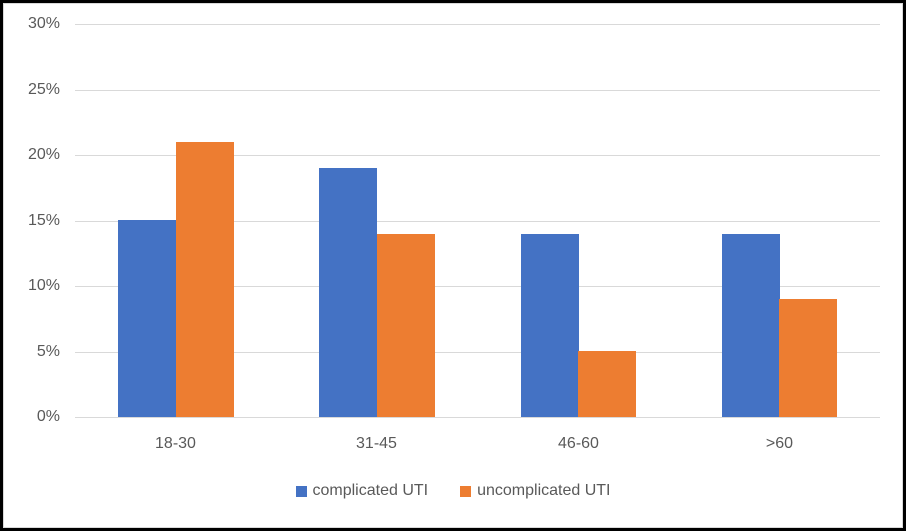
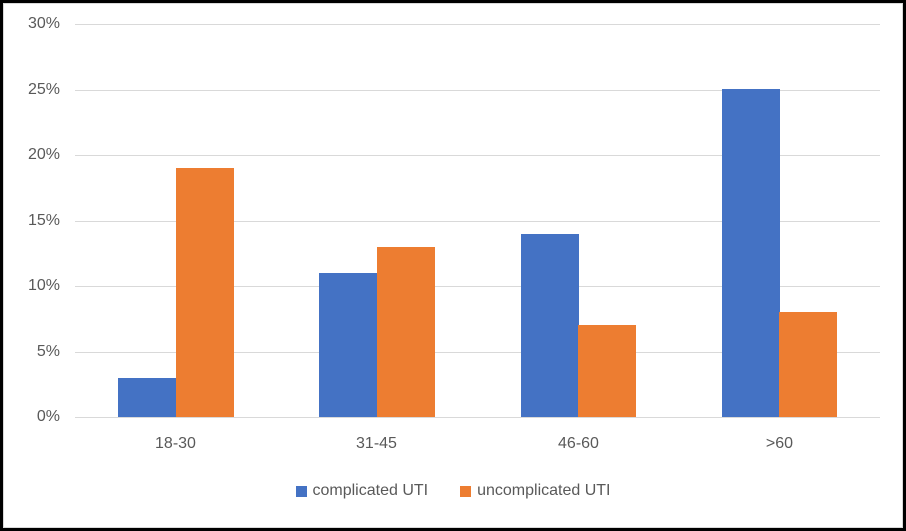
complicated UTI/18-30: 15% -> 3%
uncomplicated UTI/18-30: 21% -> 19%
complicated UTI/31-45: 19% -> 11%
uncomplicated UTI/31-45: 14% -> 13%
uncomplicated UTI/46-60: 5% -> 7%
complicated UTI/>60: 14% -> 25%
uncomplicated UTI/>60: 9% -> 8%
